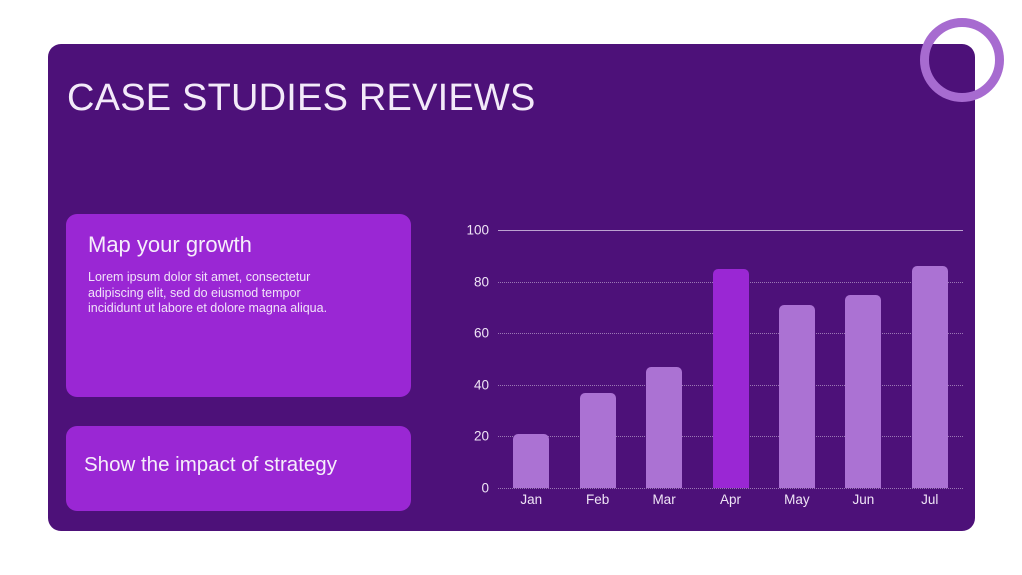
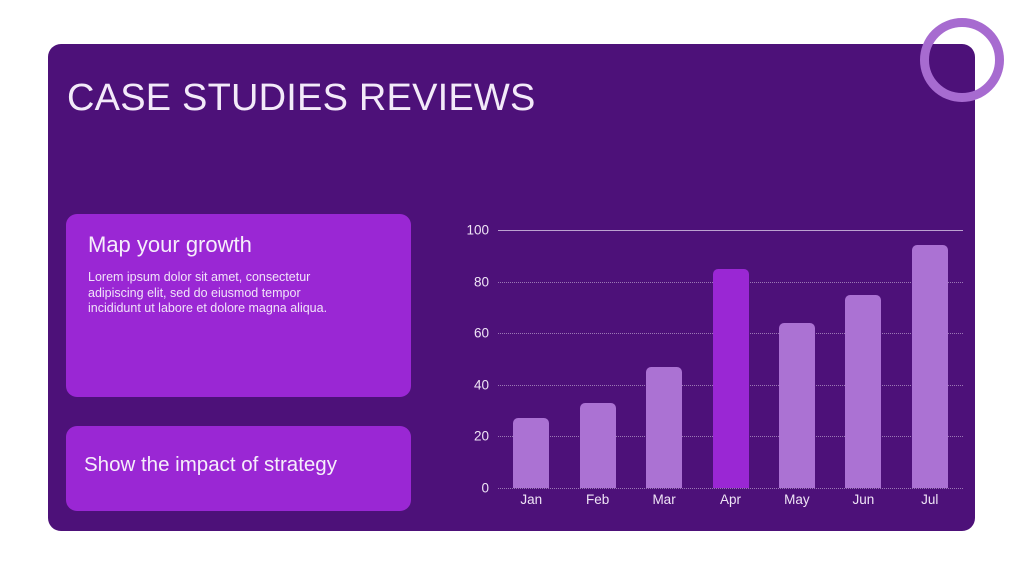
Jan: 21 -> 27
Feb: 37 -> 33
May: 71 -> 64
Jul: 86 -> 94
